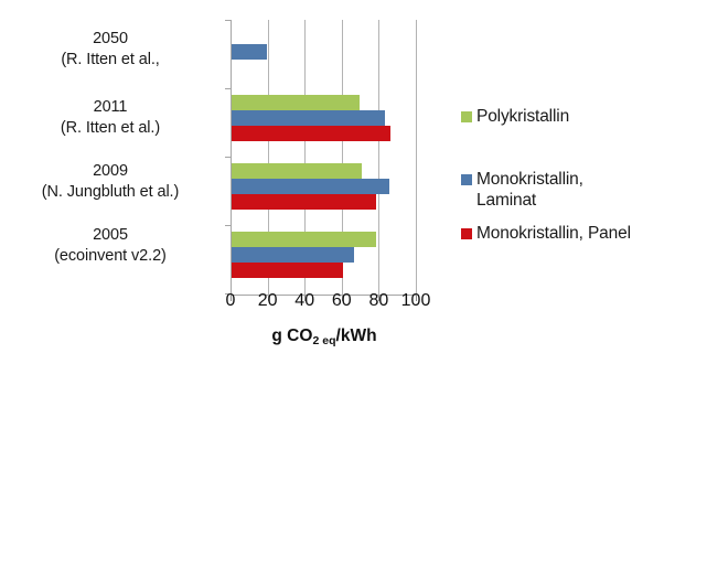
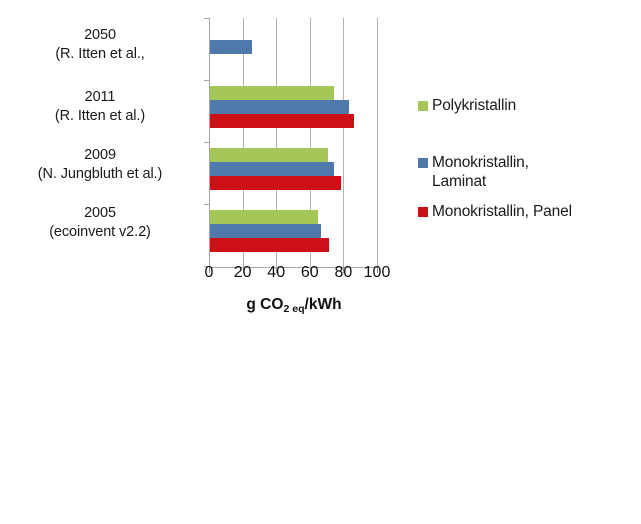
Monokristallin, Laminat/2050 (R. Itten et al.,: 19 -> 25
Polykristallin/2011 (R. Itten et al.): 69 -> 74
Monokristallin, Laminat/2009 (N. Jungbluth et al.): 85 -> 74
Polykristallin/2005 (ecoinvent v2.2): 78 -> 64
Monokristallin, Panel/2005 (ecoinvent v2.2): 60 -> 71
